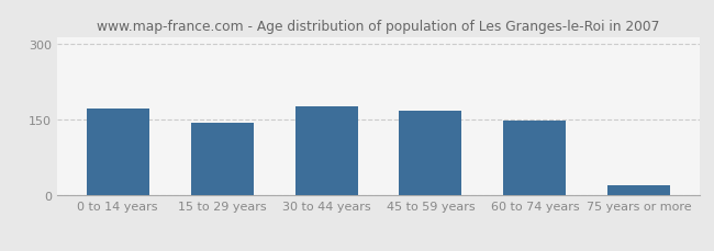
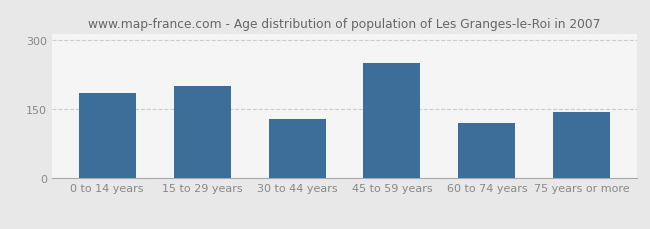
0 to 14 years: 173 -> 185
15 to 29 years: 145 -> 200
30 to 44 years: 178 -> 130
45 to 59 years: 168 -> 250
60 to 74 years: 149 -> 120
75 years or more: 21 -> 145
